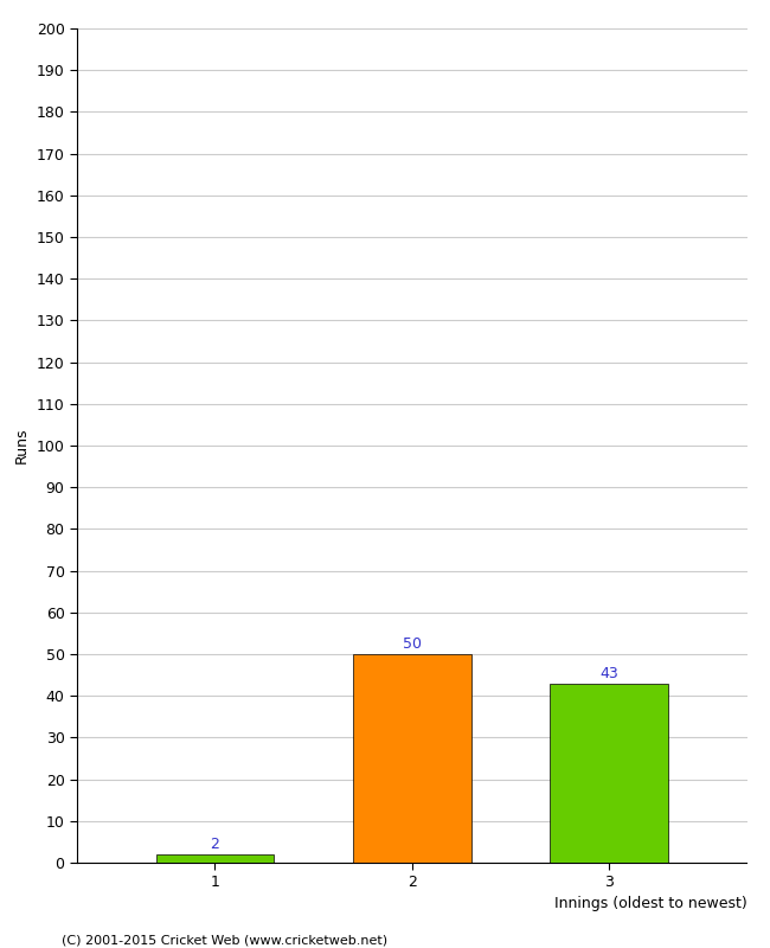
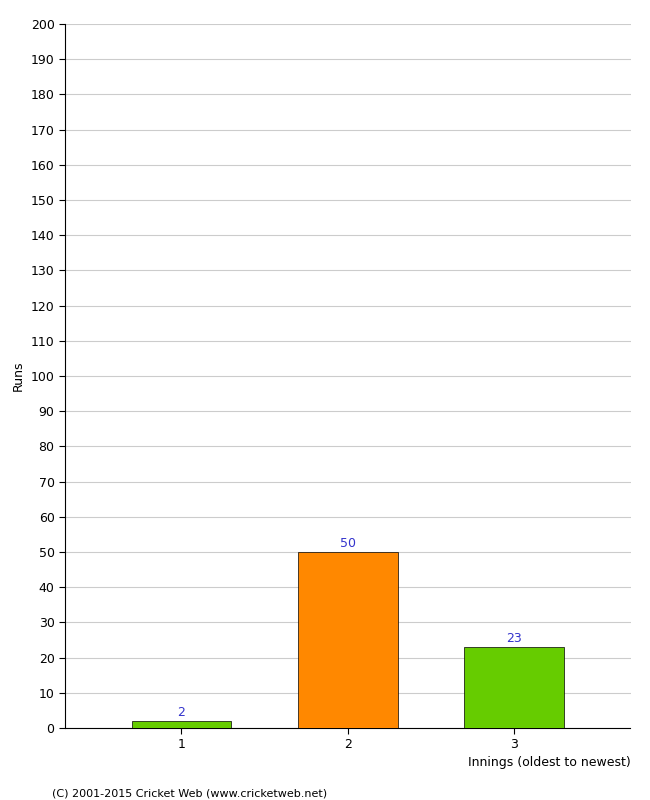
3: 43 -> 23
